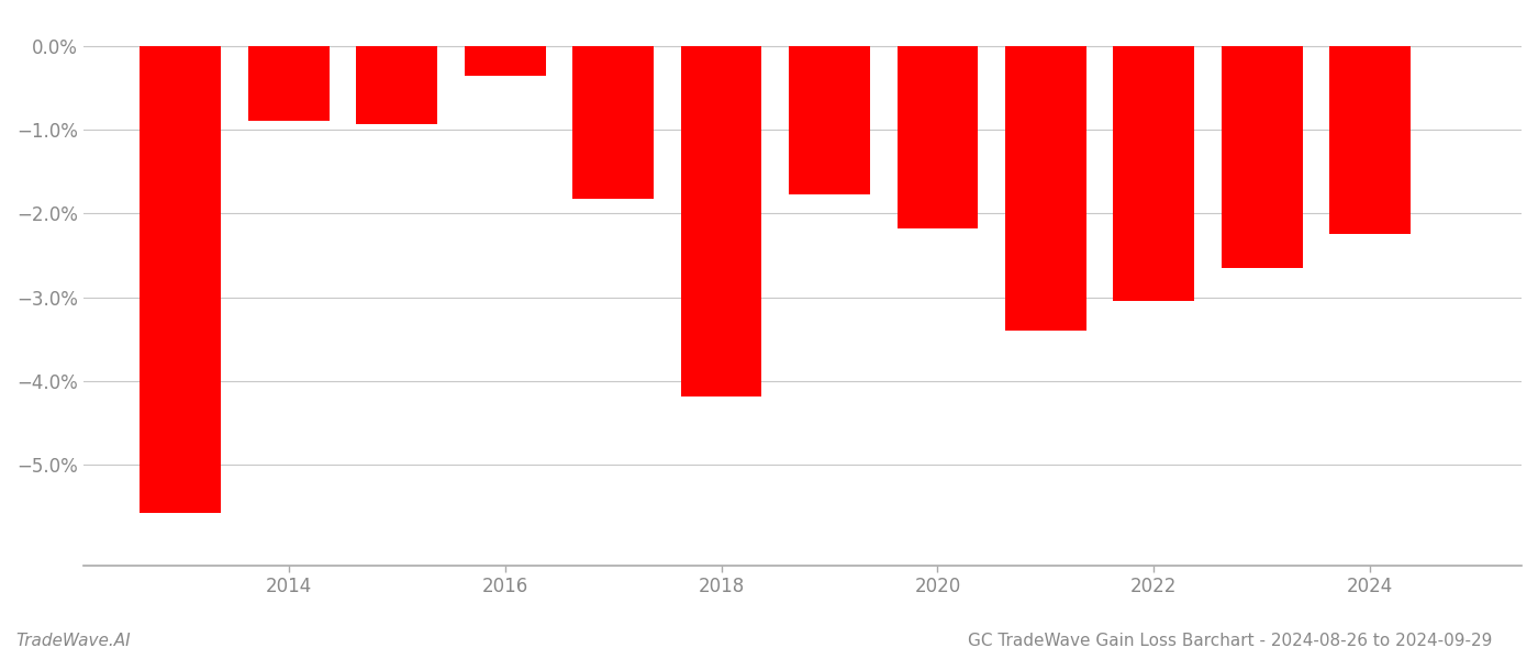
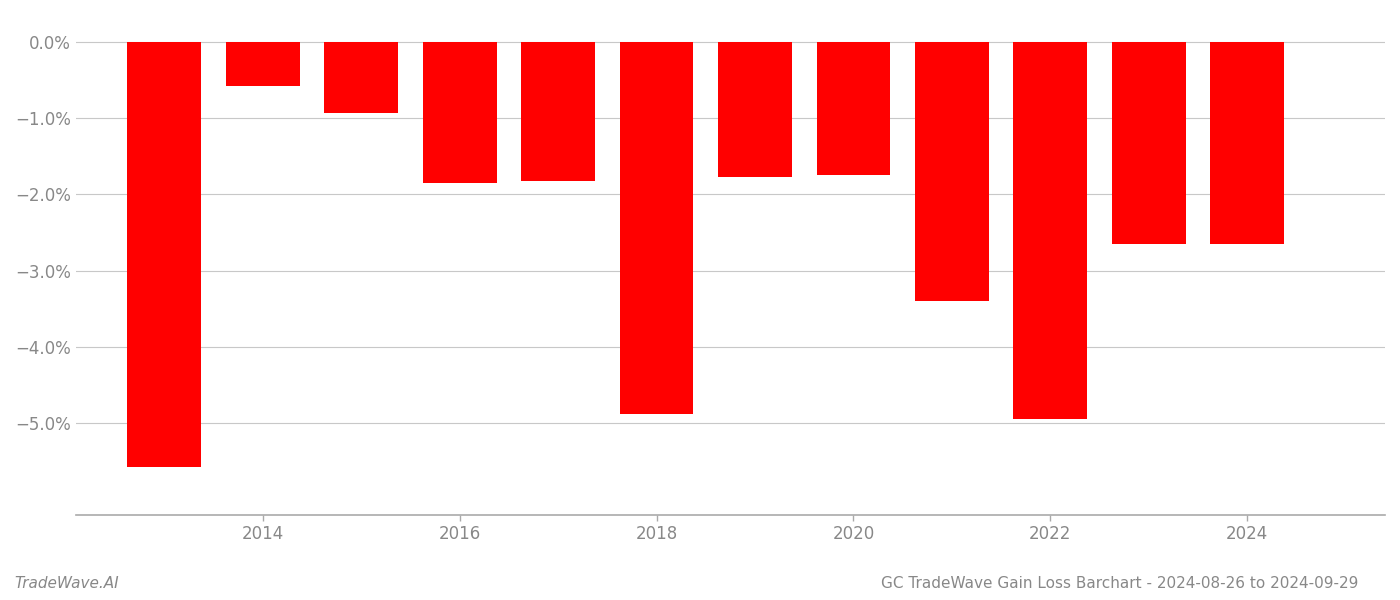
2014: -0.90% -> -0.58%
2016: -0.36% -> -1.85%
2018: -4.18% -> -4.88%
2020: -2.18% -> -1.75%
2022: -3.04% -> -4.95%
2024: -2.24% -> -2.65%
